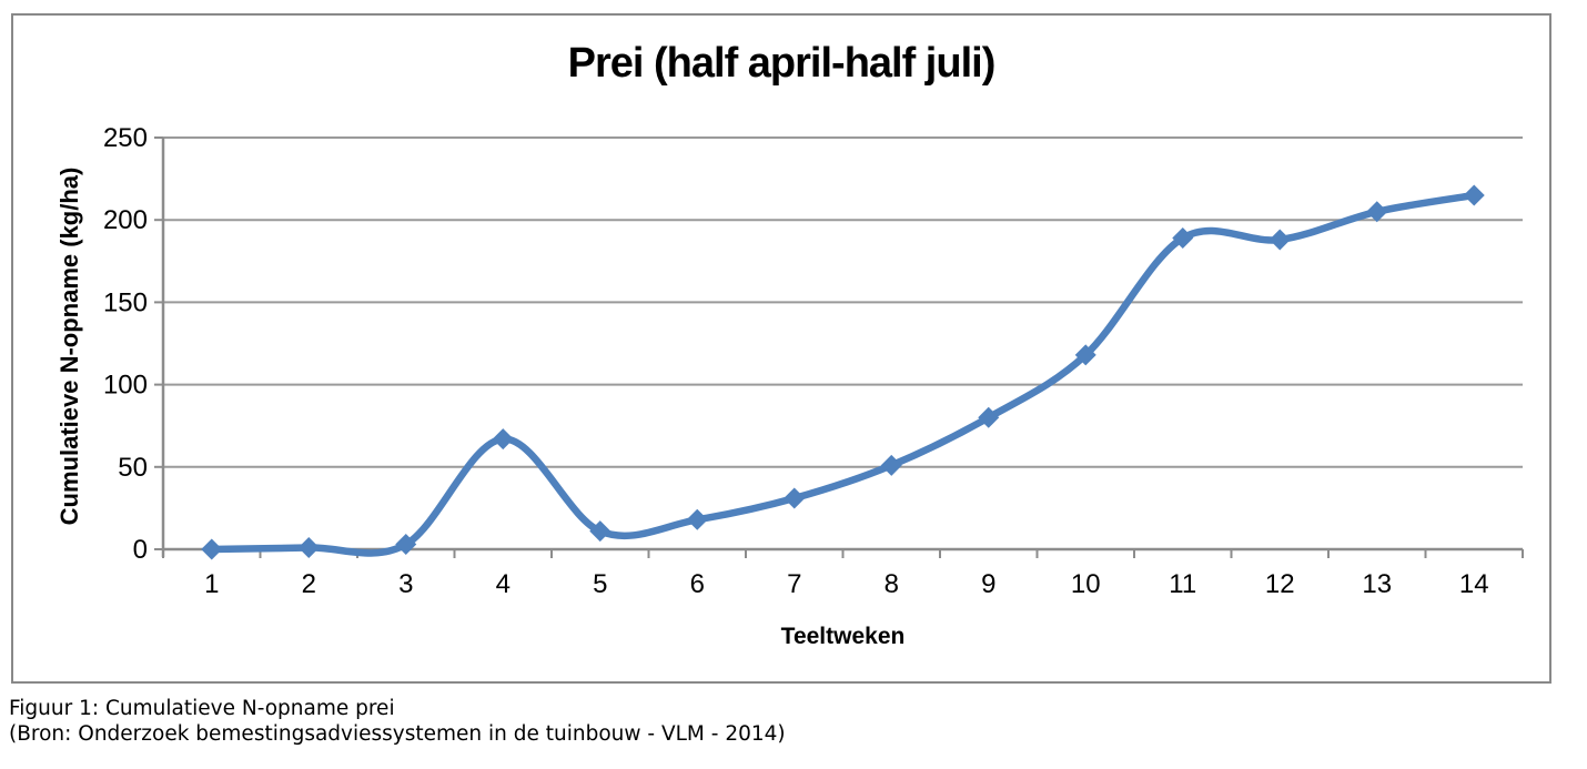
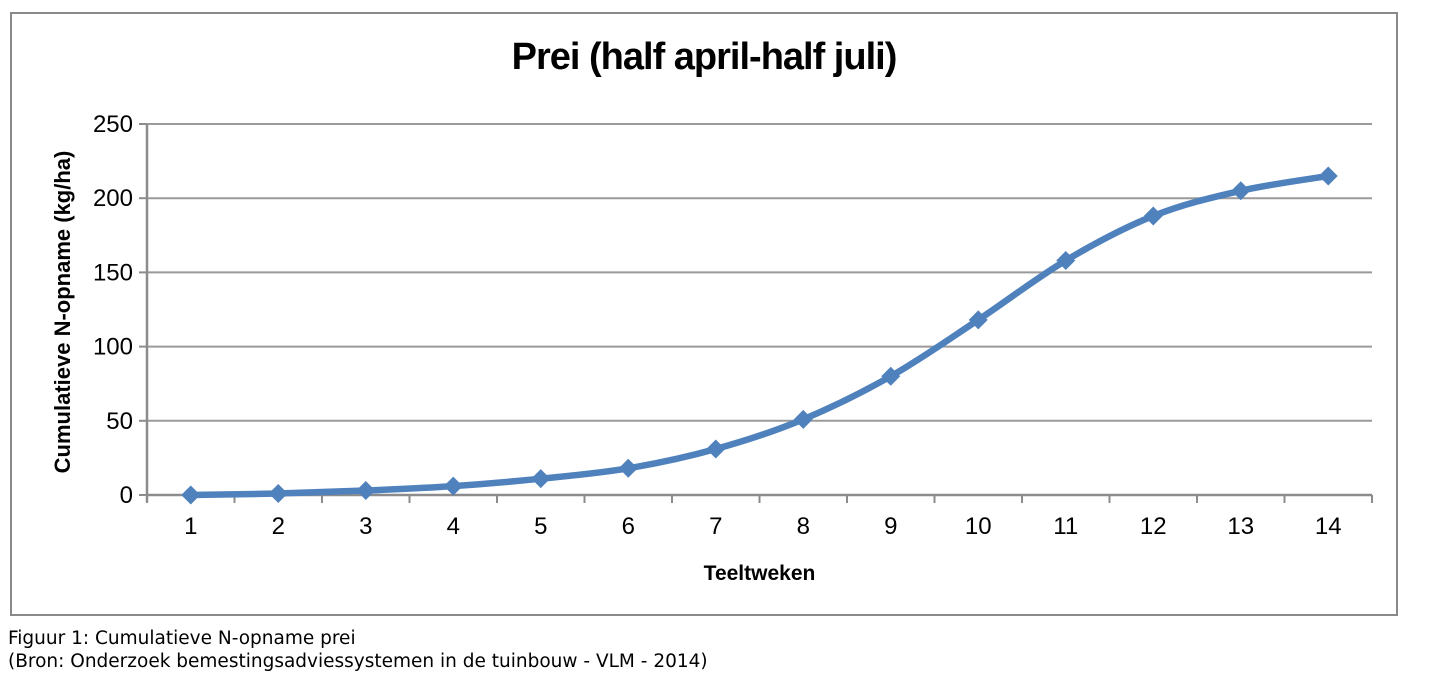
4: 67 -> 6
11: 189 -> 158
